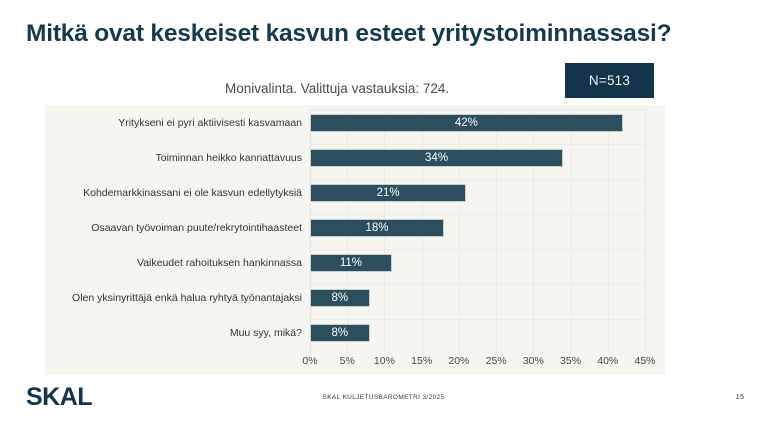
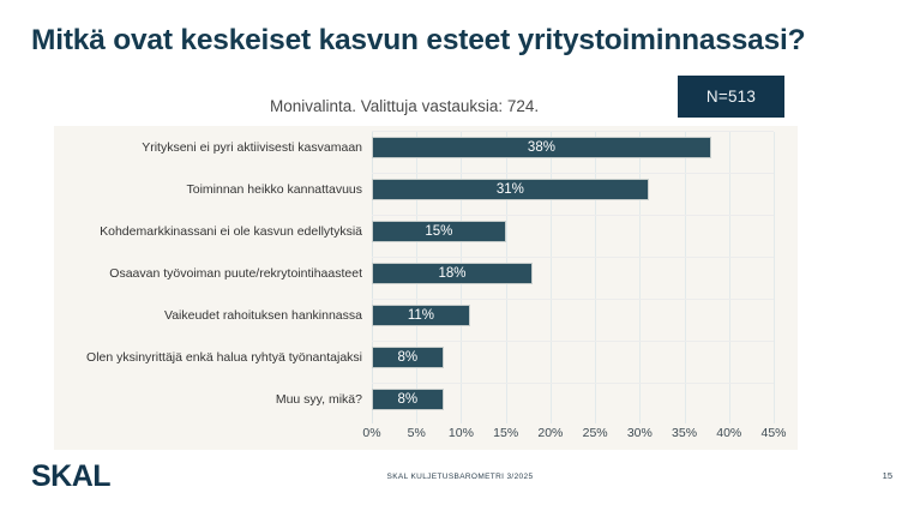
Yritykseni ei pyri aktiivisesti kasvamaan: 42% -> 38%
Toiminnan heikko kannattavuus: 34% -> 31%
Kohdemarkkinassani ei ole kasvun edellytyksiä: 21% -> 15%
